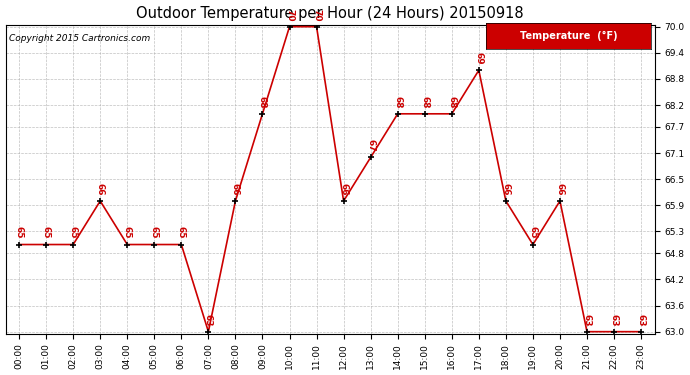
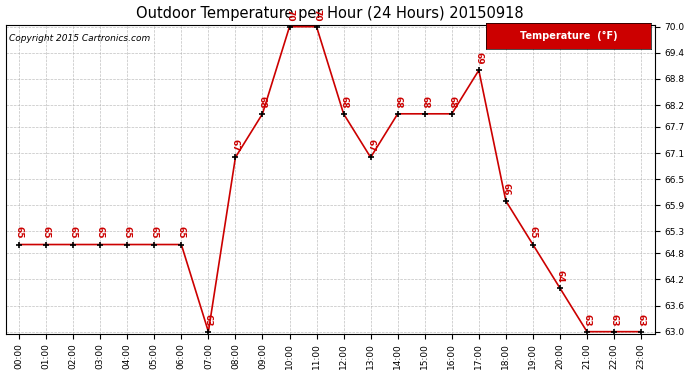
03:00: 66 -> 65
08:00: 66 -> 67
12:00: 66 -> 68
20:00: 66 -> 64
